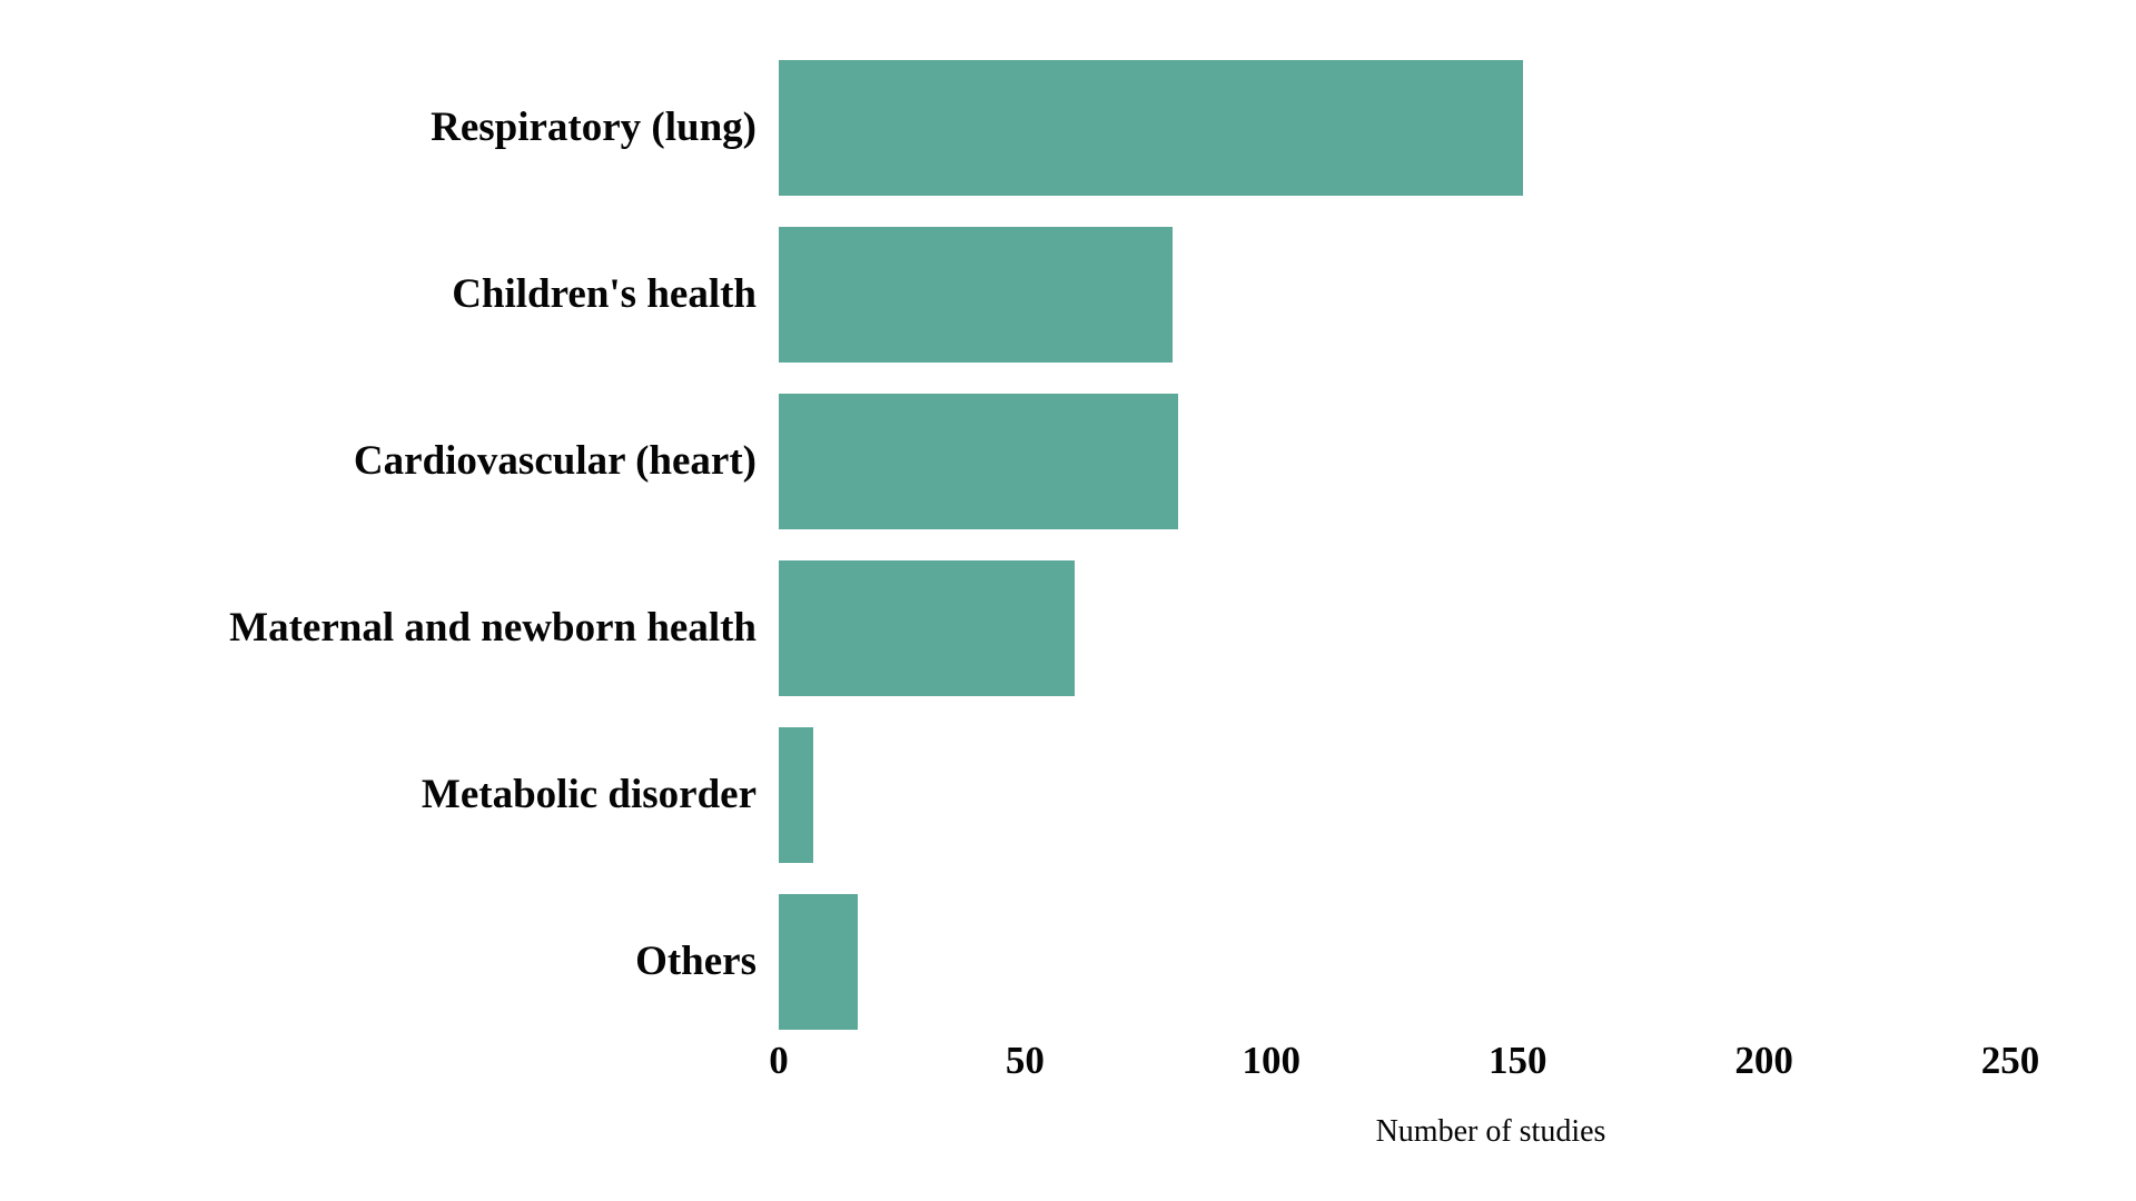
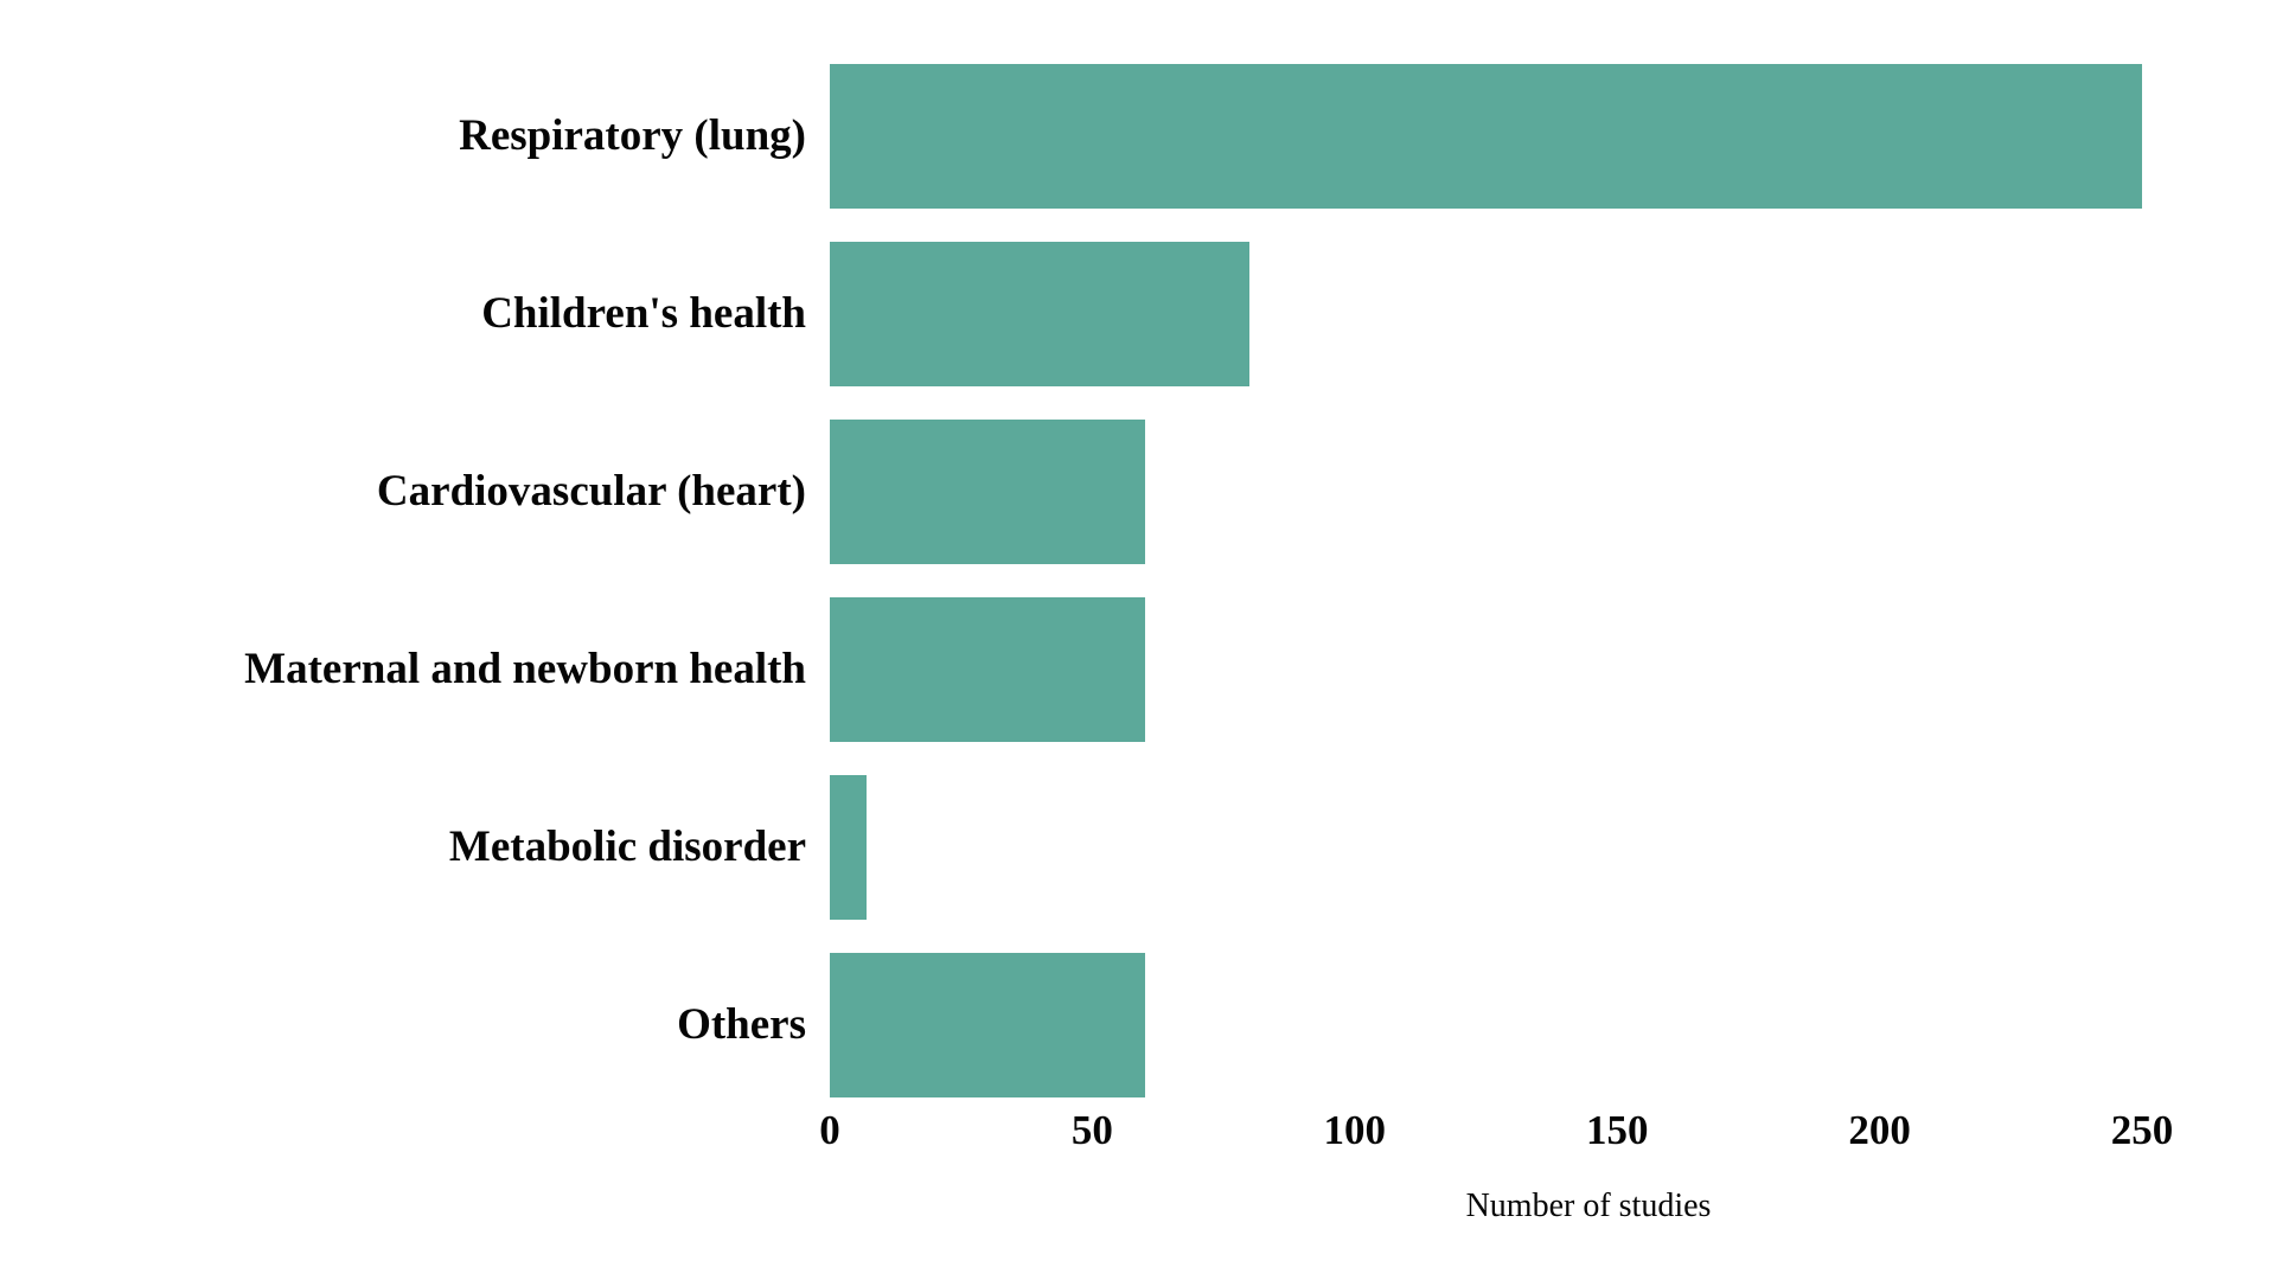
Respiratory (lung): 151 -> 250
Cardiovascular (heart): 81 -> 60
Others: 16 -> 60
